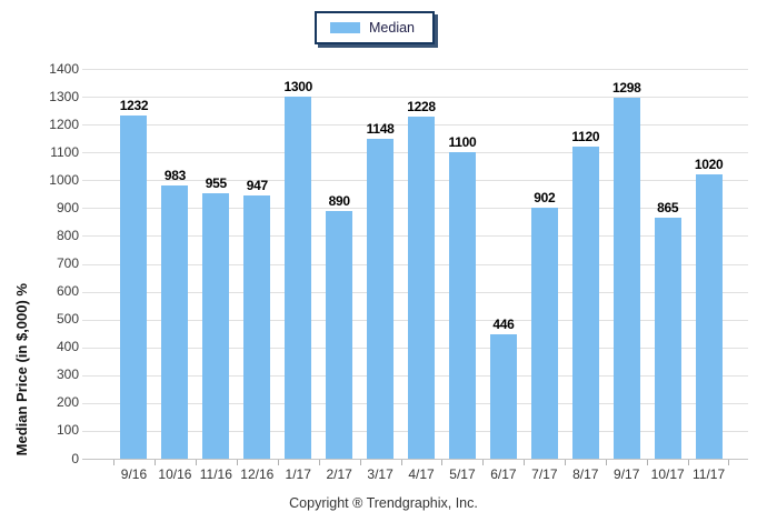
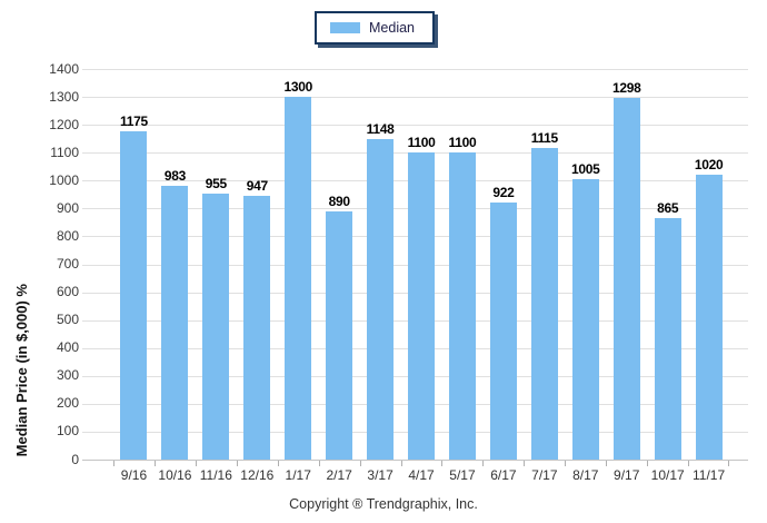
9/16: 1232 -> 1175
4/17: 1228 -> 1100
6/17: 446 -> 922
7/17: 902 -> 1115
8/17: 1120 -> 1005
